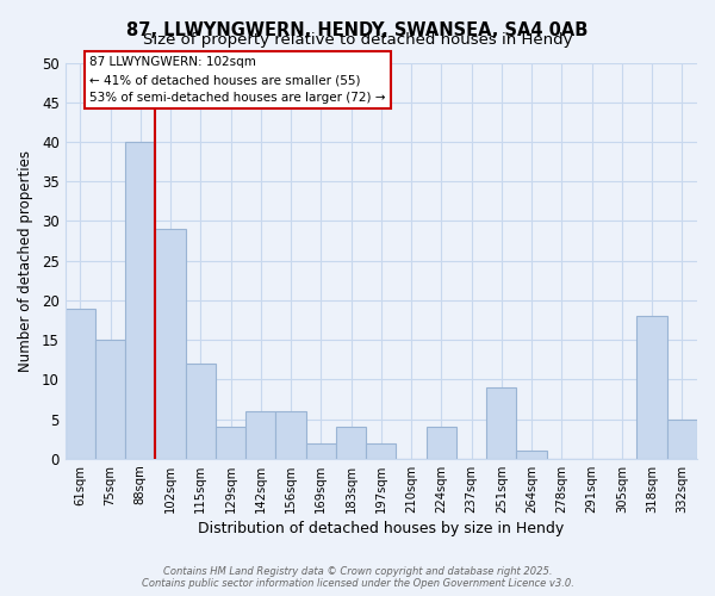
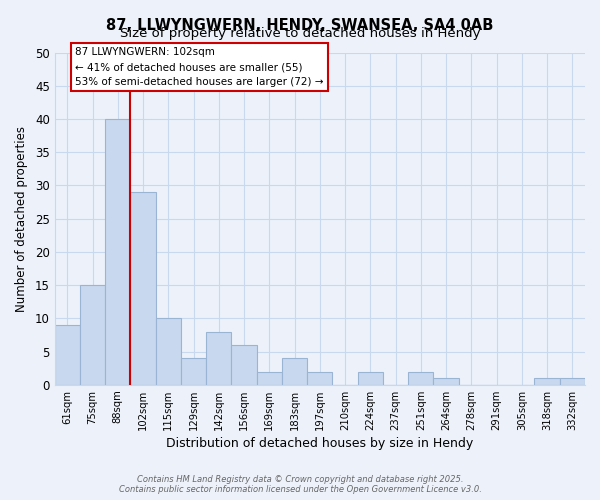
61sqm: 19 -> 9
115sqm: 12 -> 10
142sqm: 6 -> 8
224sqm: 4 -> 2
251sqm: 9 -> 2
318sqm: 18 -> 1
332sqm: 5 -> 1
